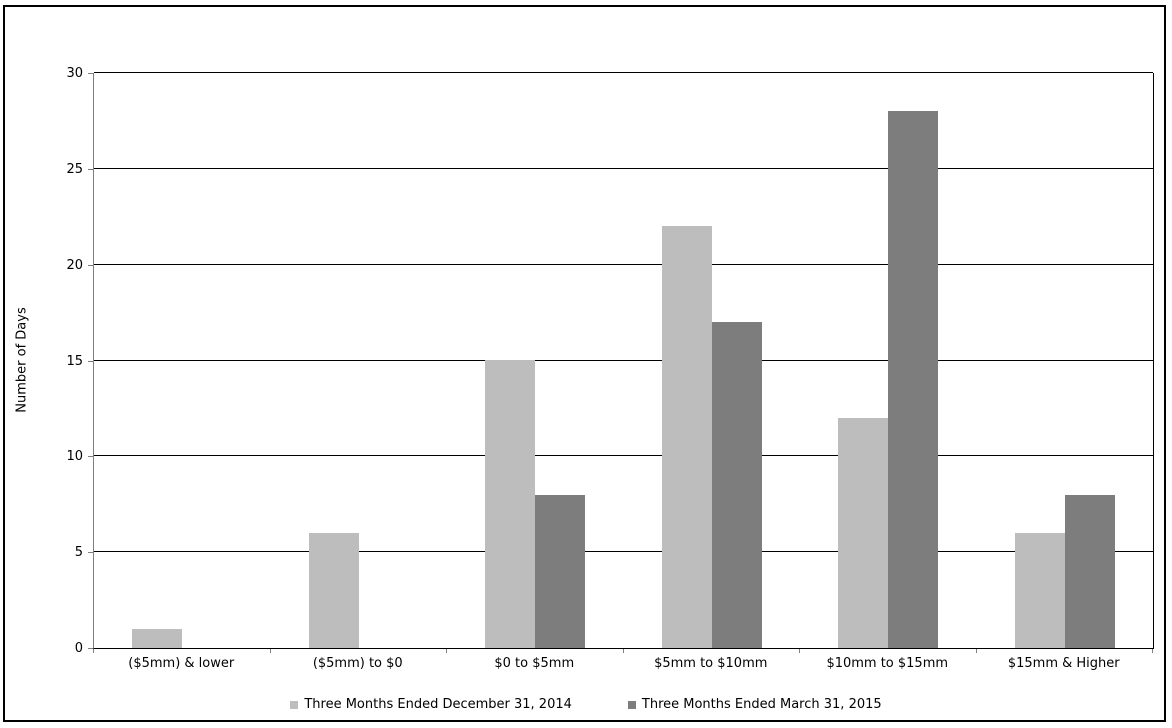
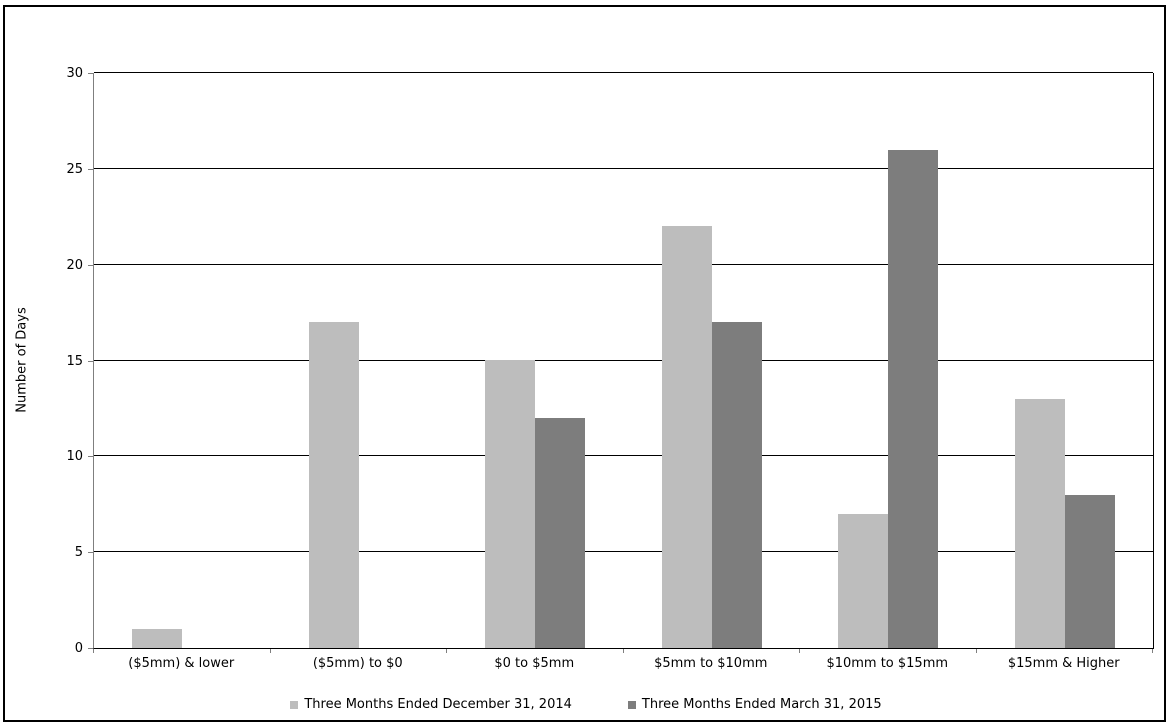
Three Months Ended December 31, 2014/($5mm) to $0: 6 -> 17
Three Months Ended March 31, 2015/$0 to $5mm: 8 -> 12
Three Months Ended December 31, 2014/$10mm to $15mm: 12 -> 7
Three Months Ended March 31, 2015/$10mm to $15mm: 28 -> 26
Three Months Ended December 31, 2014/$15mm & Higher: 6 -> 13
